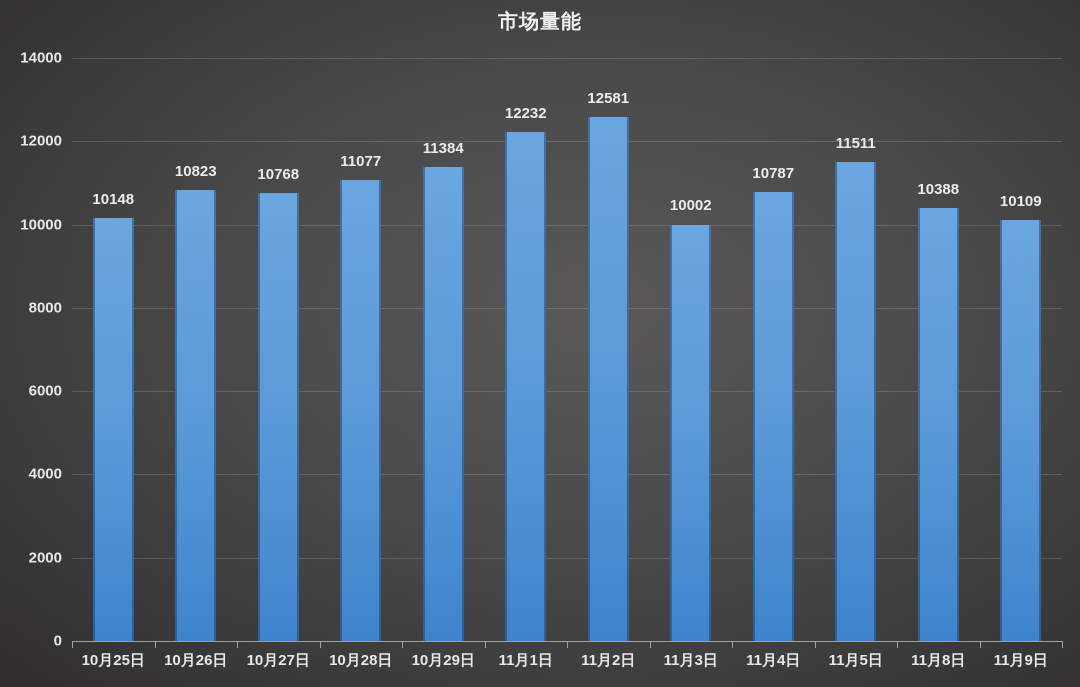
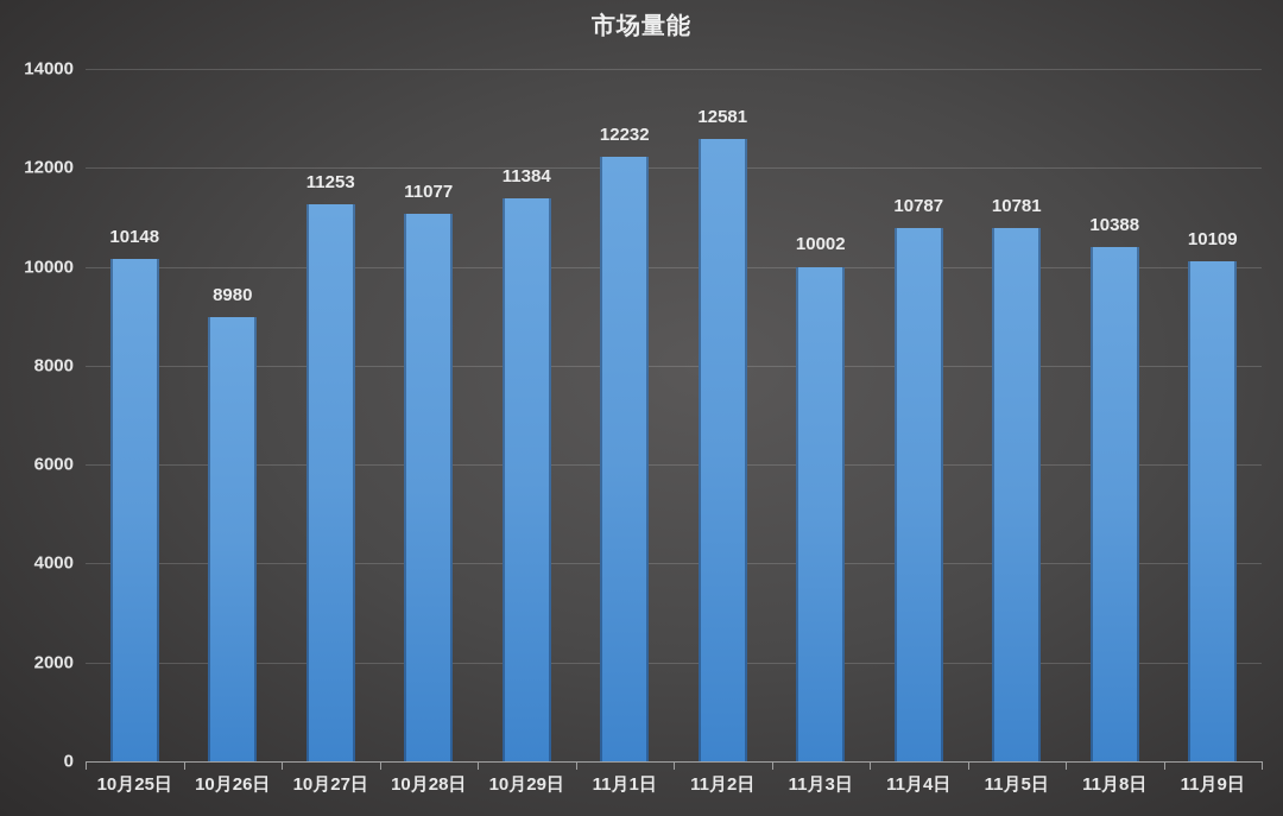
10月26日: 10823 -> 8980
10月27日: 10768 -> 11253
11月5日: 11511 -> 10781
